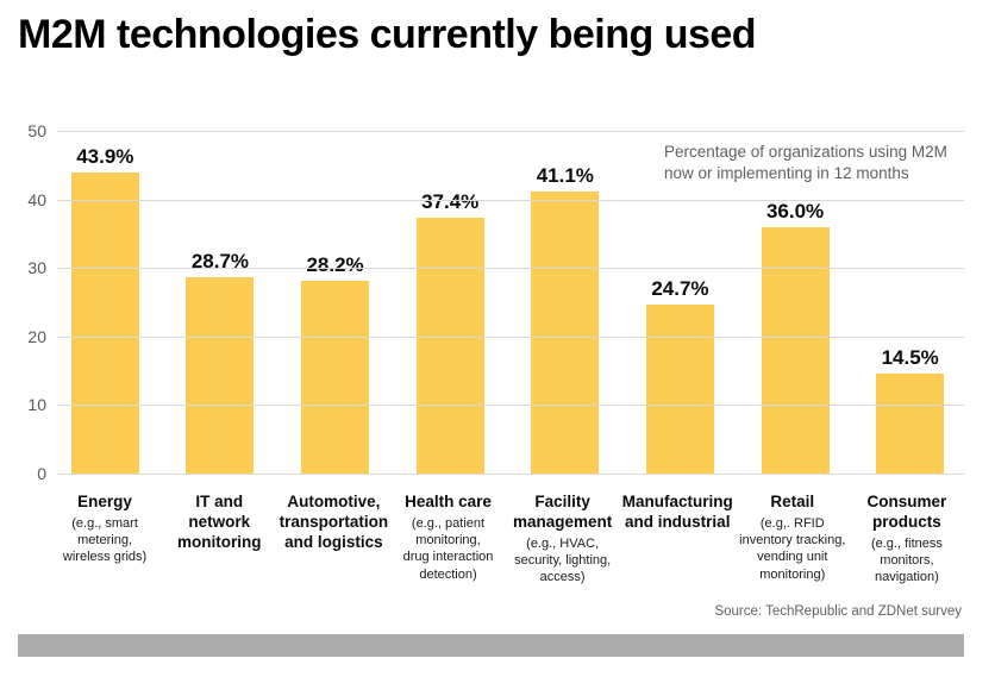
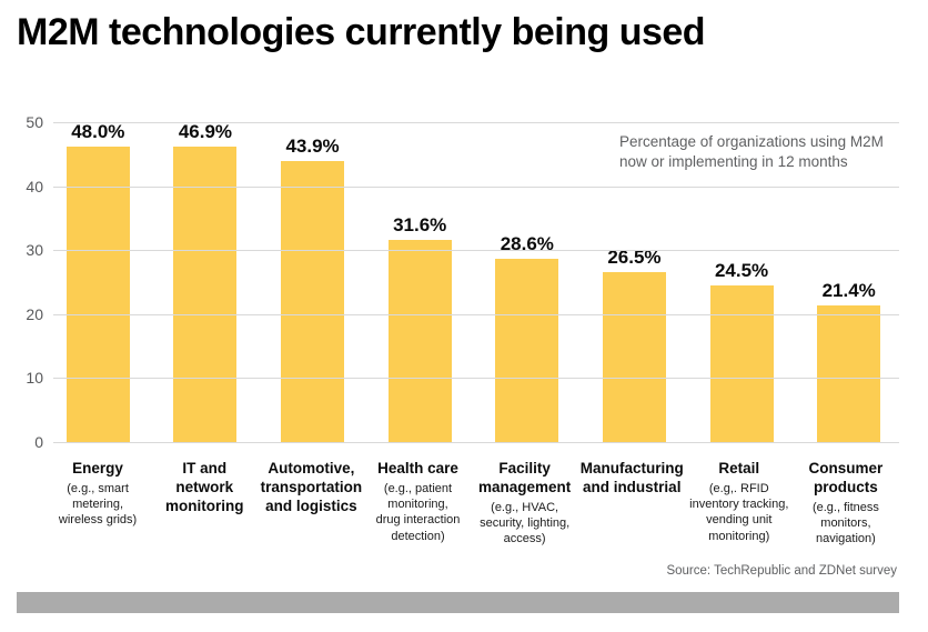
Energy: 43.9% -> 48.0%
IT and network monitoring: 28.7% -> 46.9%
Automotive, transportation and logistics: 28.2% -> 43.9%
Health care: 37.4% -> 31.6%
Facility management: 41.1% -> 28.6%
Manufacturing and industrial: 24.7% -> 26.5%
Retail: 36.0% -> 24.5%
Consumer products: 14.5% -> 21.4%
